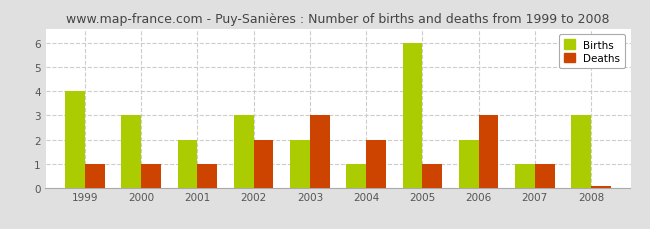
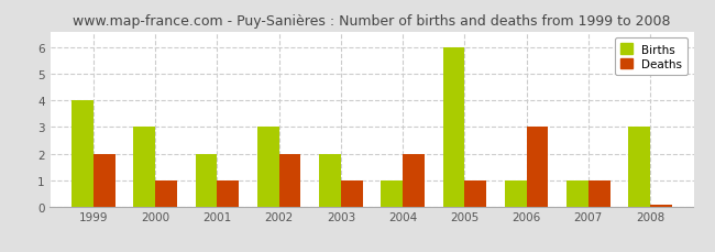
Deaths/1999: 1.00 -> 2.00
Deaths/2003: 3.00 -> 1.00
Births/2006: 2 -> 1
